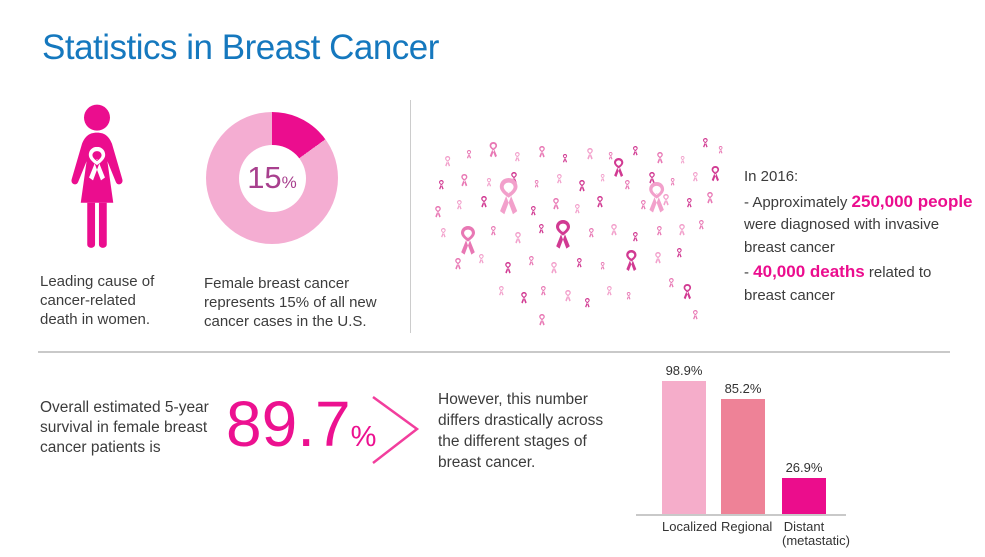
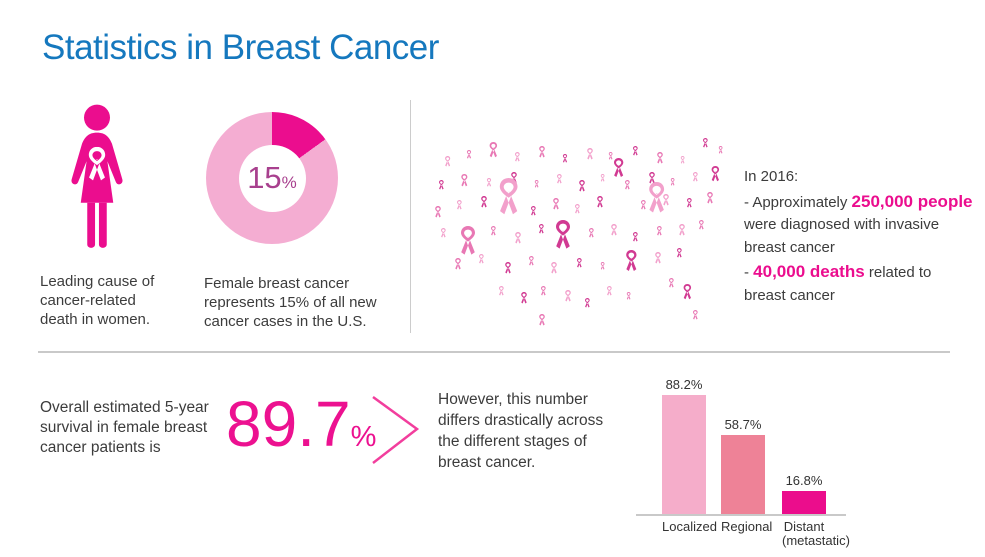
Localized: 98.9% -> 88.2%
Regional: 85.2% -> 58.7%
Distant (metastatic): 26.9% -> 16.8%
